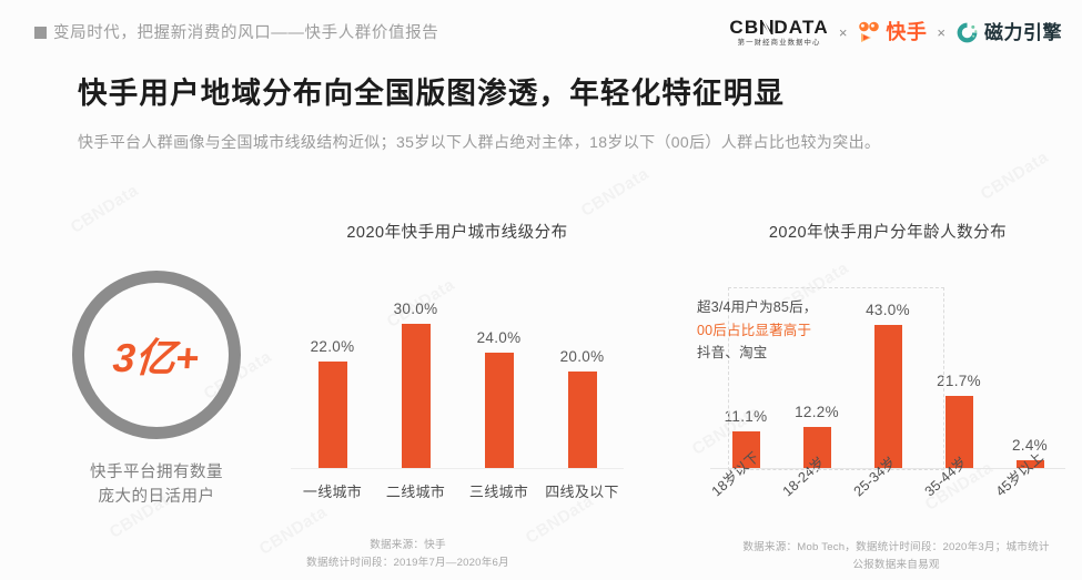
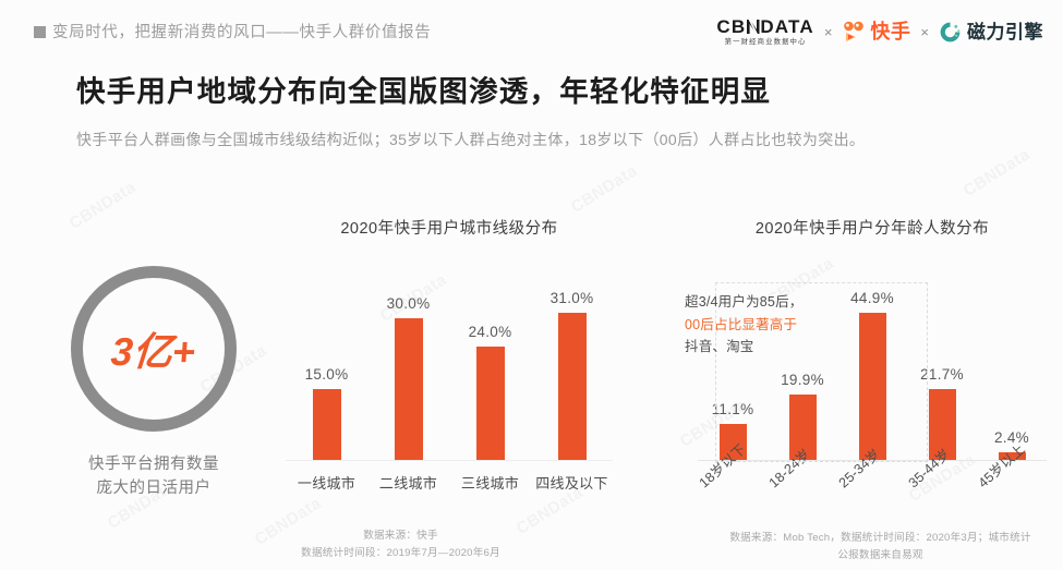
2020年快手用户城市线级分布/一线城市: 22.0% -> 15.0%
2020年快手用户城市线级分布/四线及以下: 20.0% -> 31.0%
2020年快手用户分年龄人数分布/18-24岁: 12.2% -> 19.9%
2020年快手用户分年龄人数分布/25-34岁: 43.0% -> 44.9%
